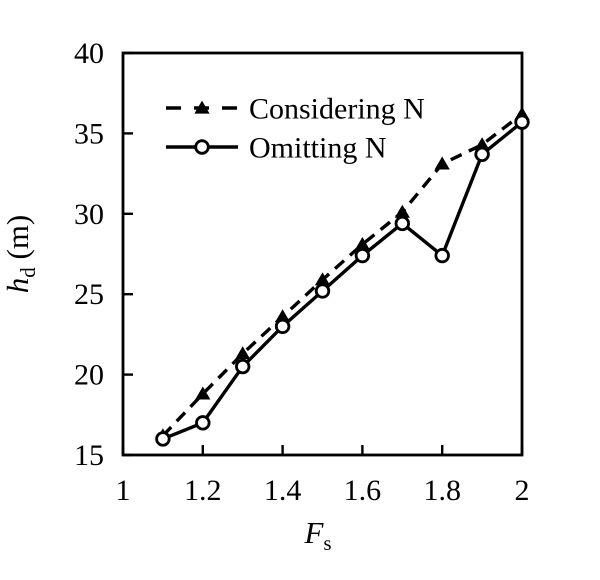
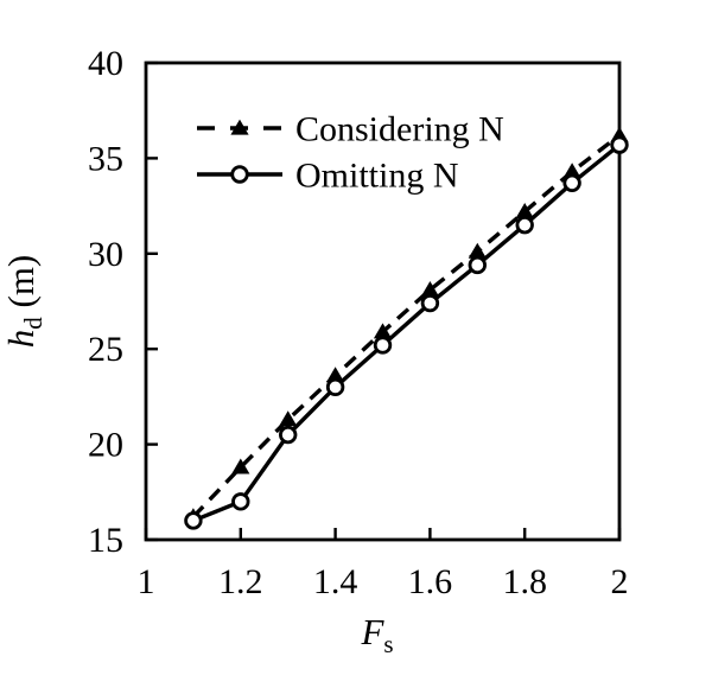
Considering N/1.8: 33.1 -> 32.2
Omitting N/1.8: 27.4 -> 31.5
